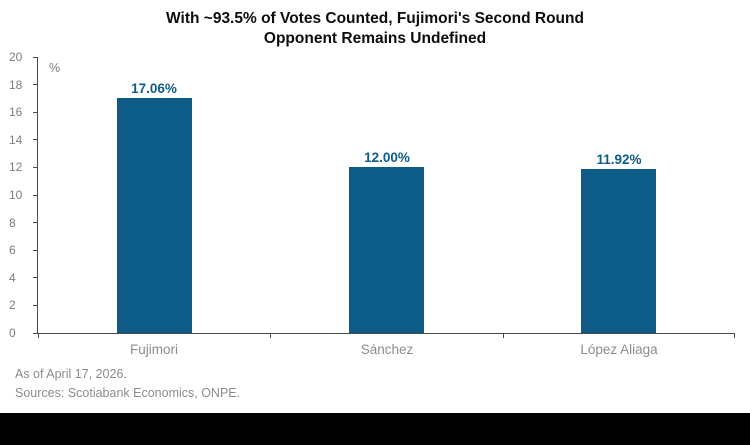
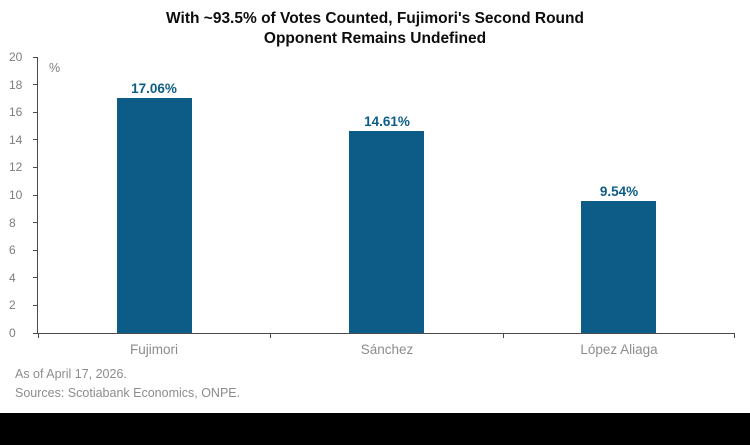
Sánchez: 12.00% -> 14.61%
López Aliaga: 11.92% -> 9.54%
